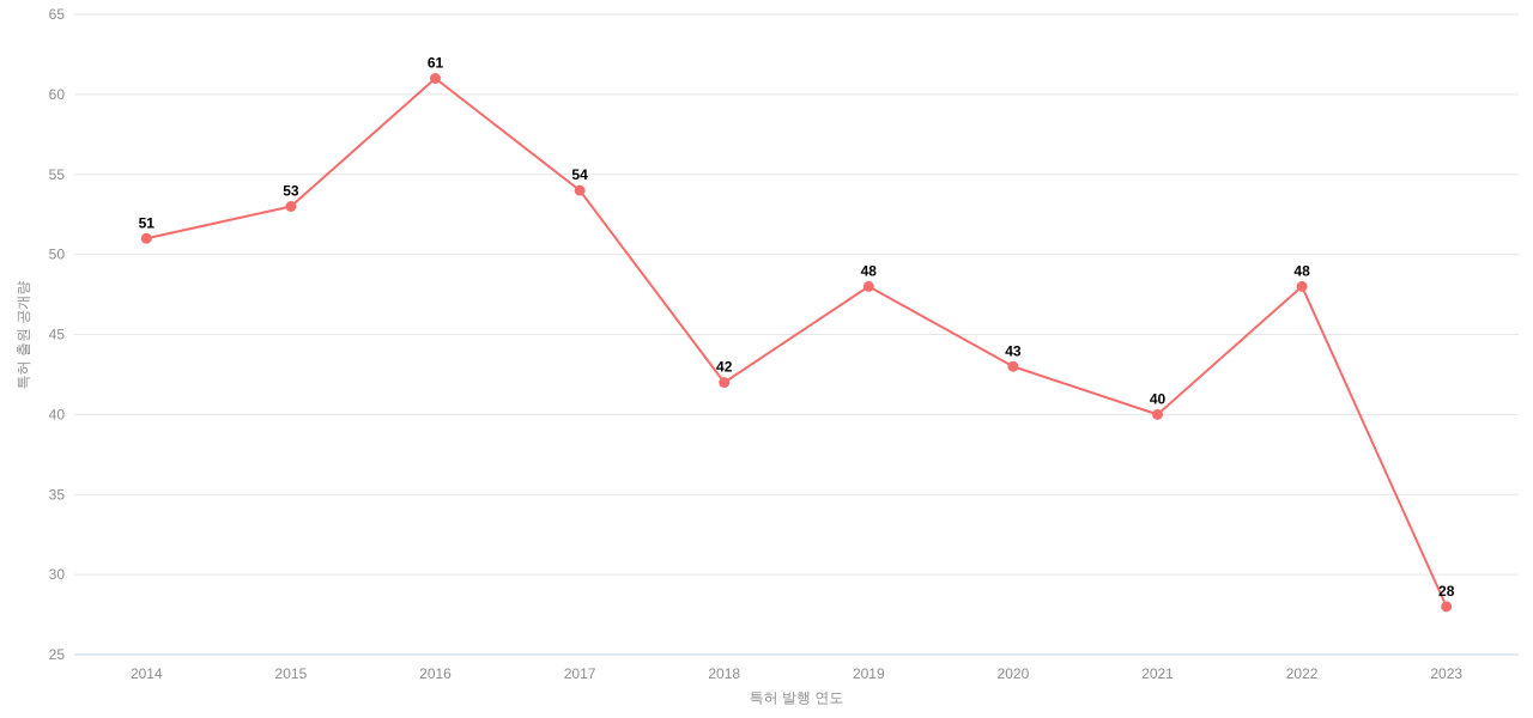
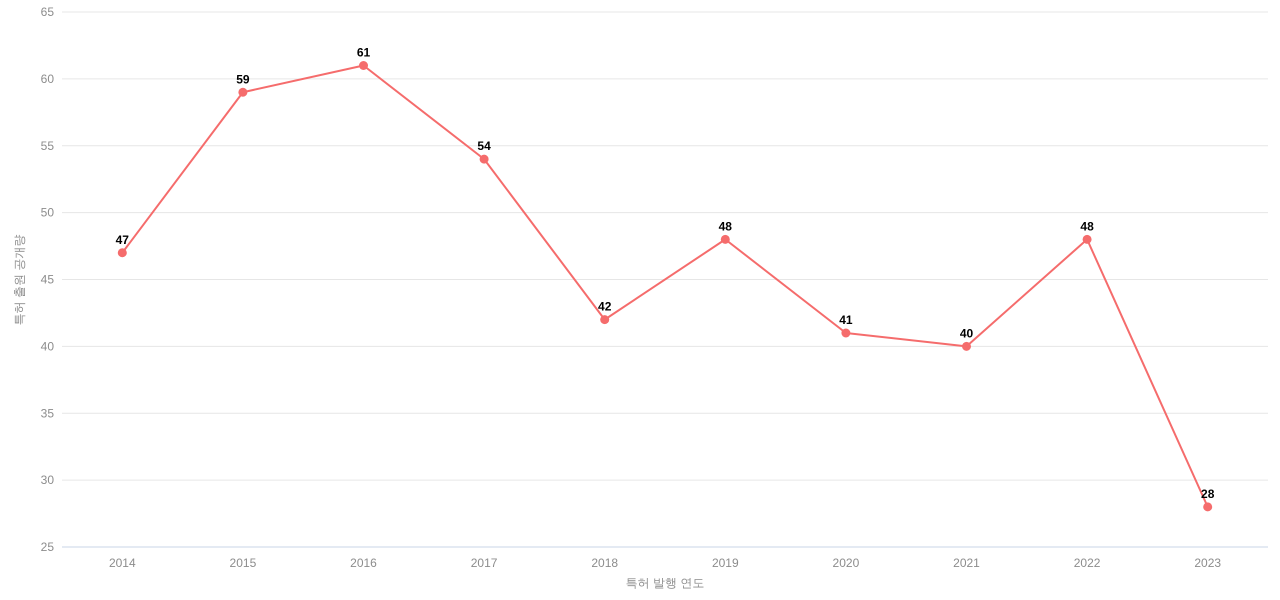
2014: 51 -> 47
2015: 53 -> 59
2020: 43 -> 41
